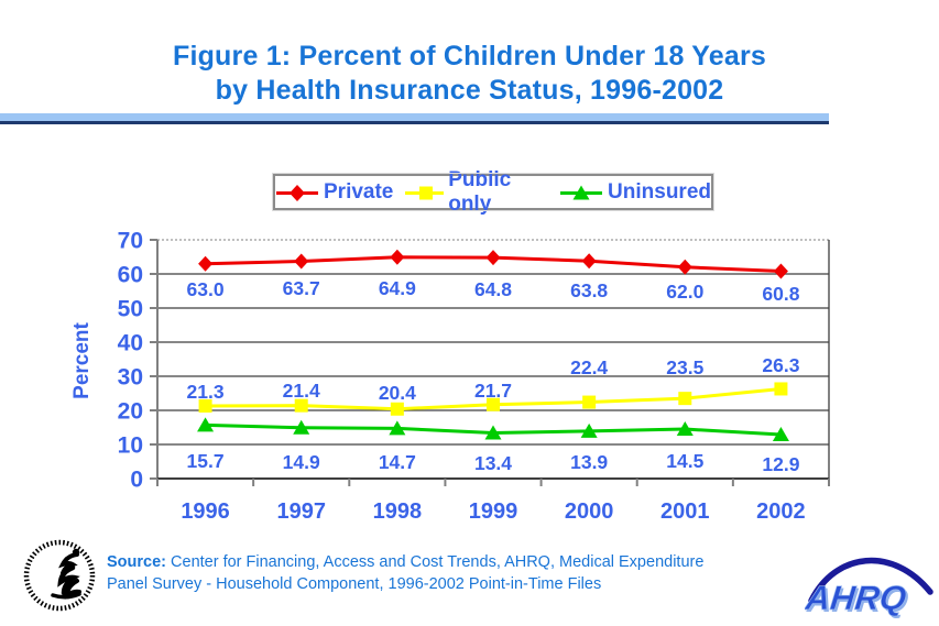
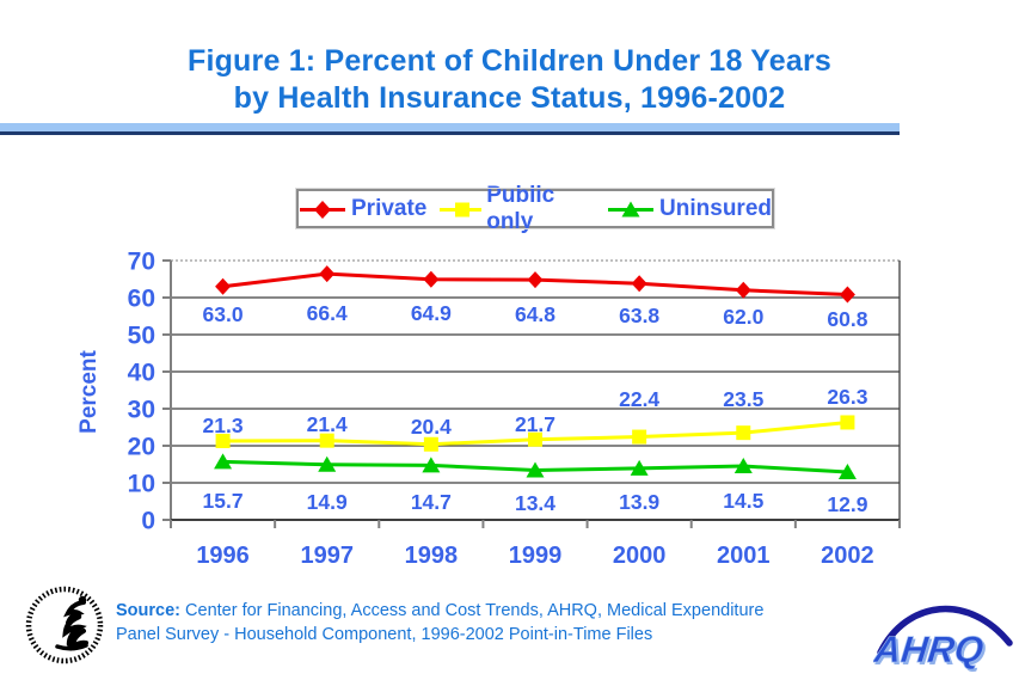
Private/1997: 63.7 -> 66.4
